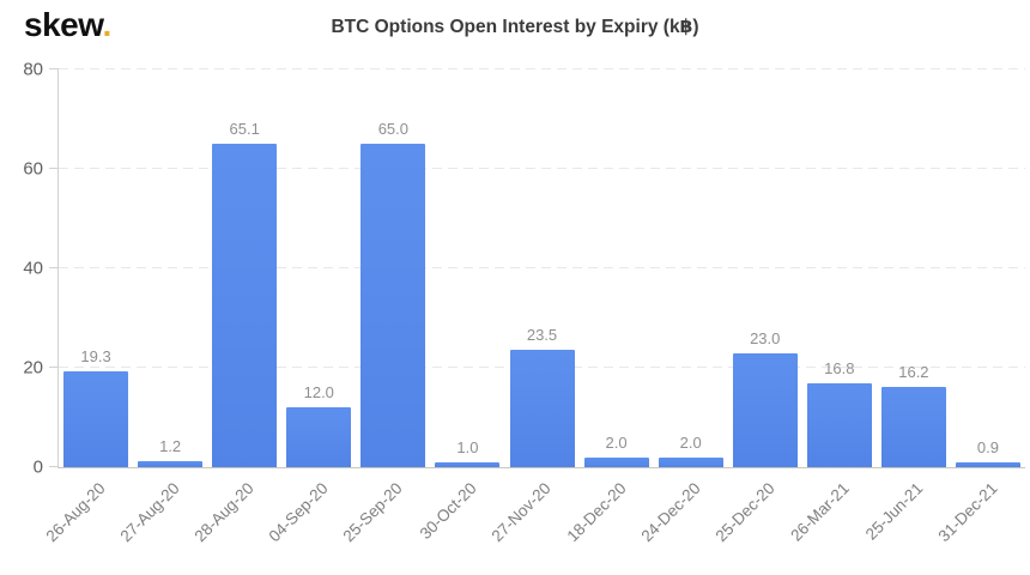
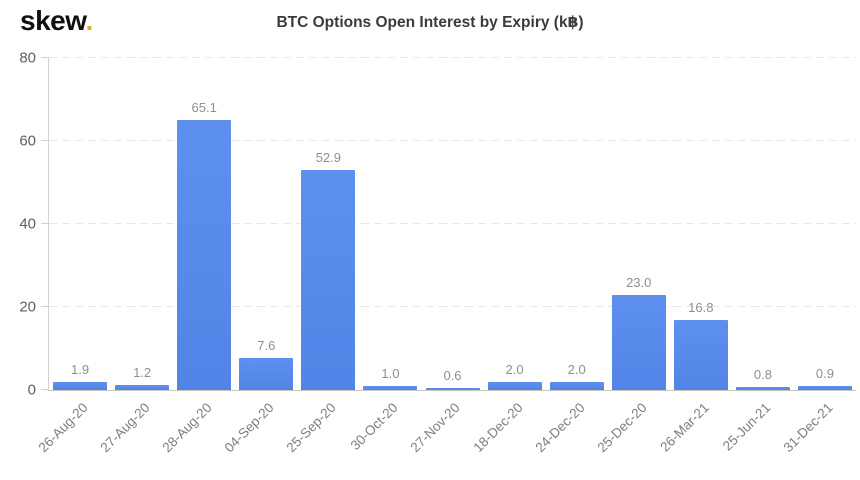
26-Aug-20: 19.3 -> 1.9
04-Sep-20: 12.0 -> 7.6
25-Sep-20: 65.0 -> 52.9
27-Nov-20: 23.5 -> 0.6
25-Jun-21: 16.2 -> 0.8
